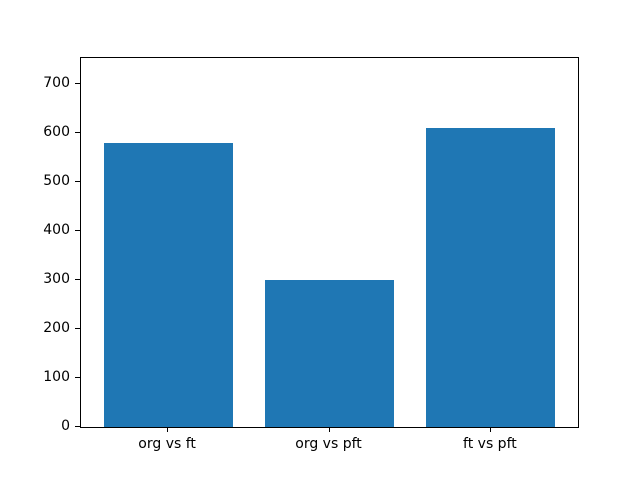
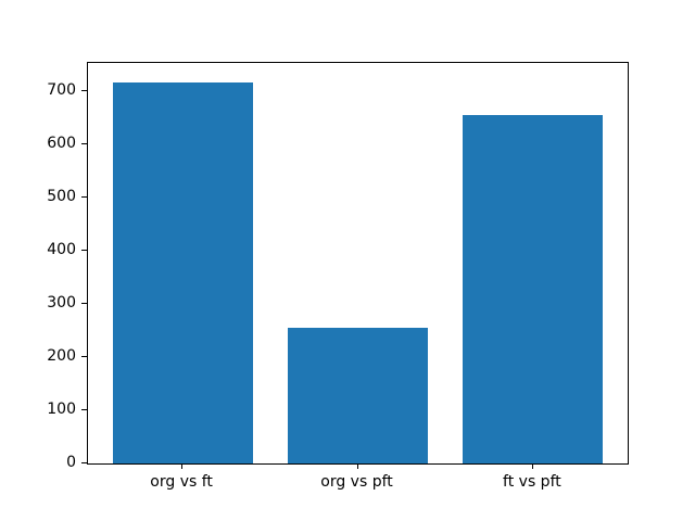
org vs ft: 580 -> 720
org vs pft: 300 -> 260
ft vs pft: 610 -> 660
